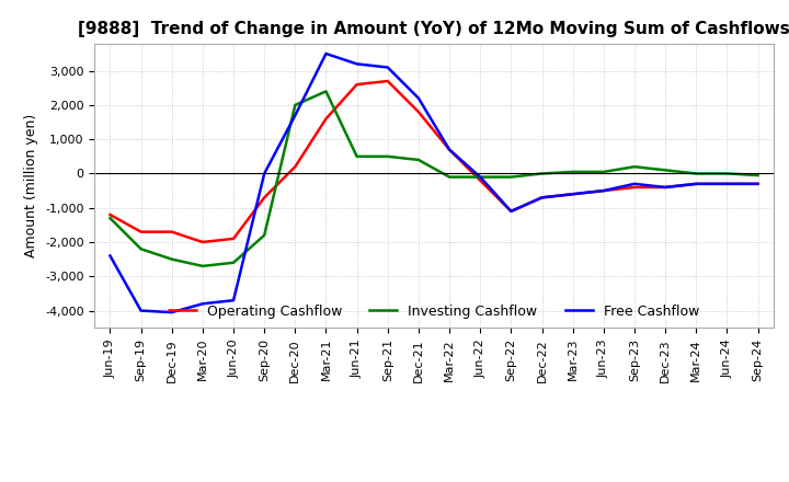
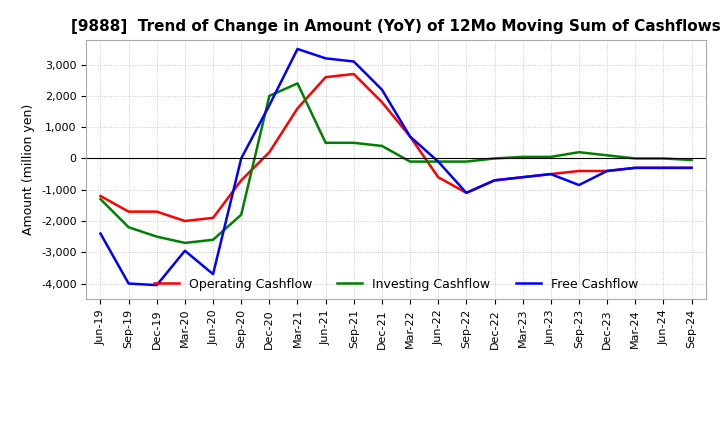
Free Cashflow/Mar-20: -3,800 -> -2,950
Operating Cashflow/Jun-22: -200 -> -600
Free Cashflow/Sep-23: -300 -> -850
